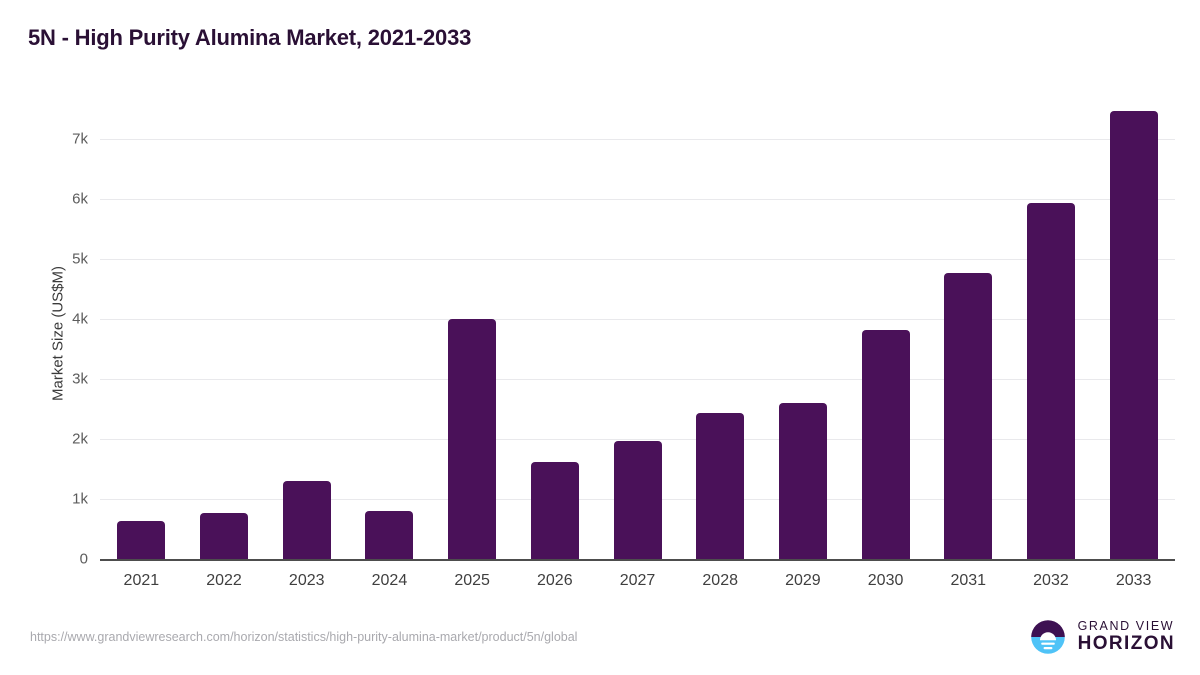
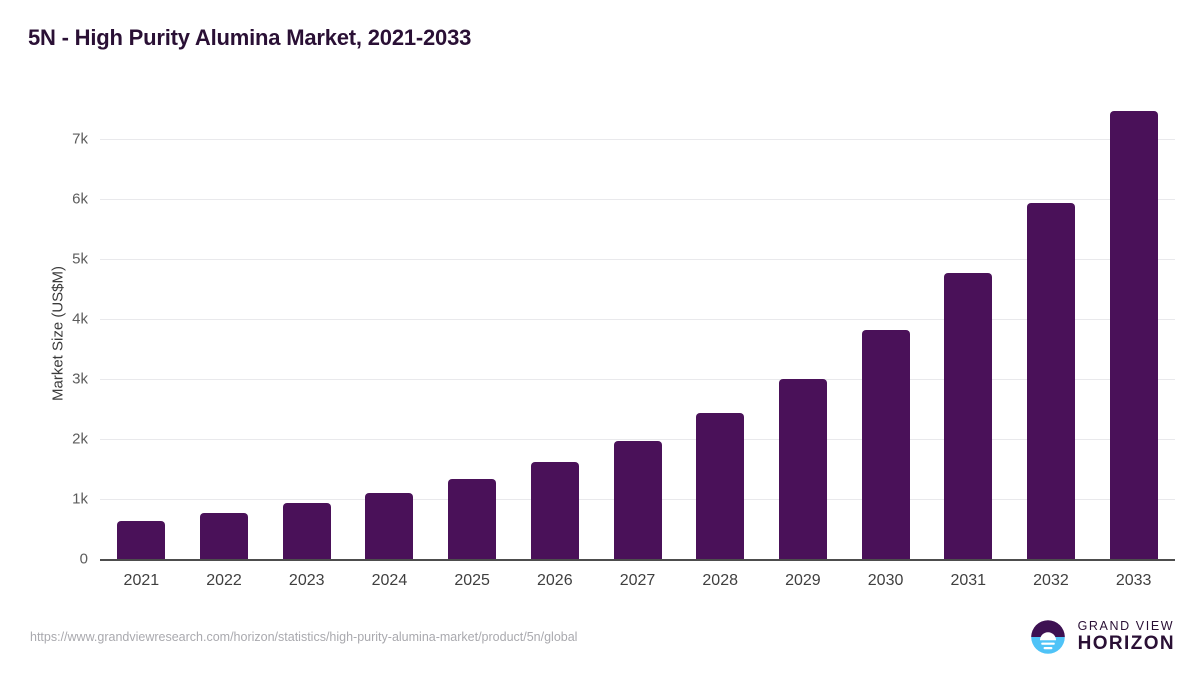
2023: 1.3k -> 0.9k
2024: 0.8k -> 1.1k
2025: 4.0k -> 1.3k
2029: 2.6k -> 3.0k
